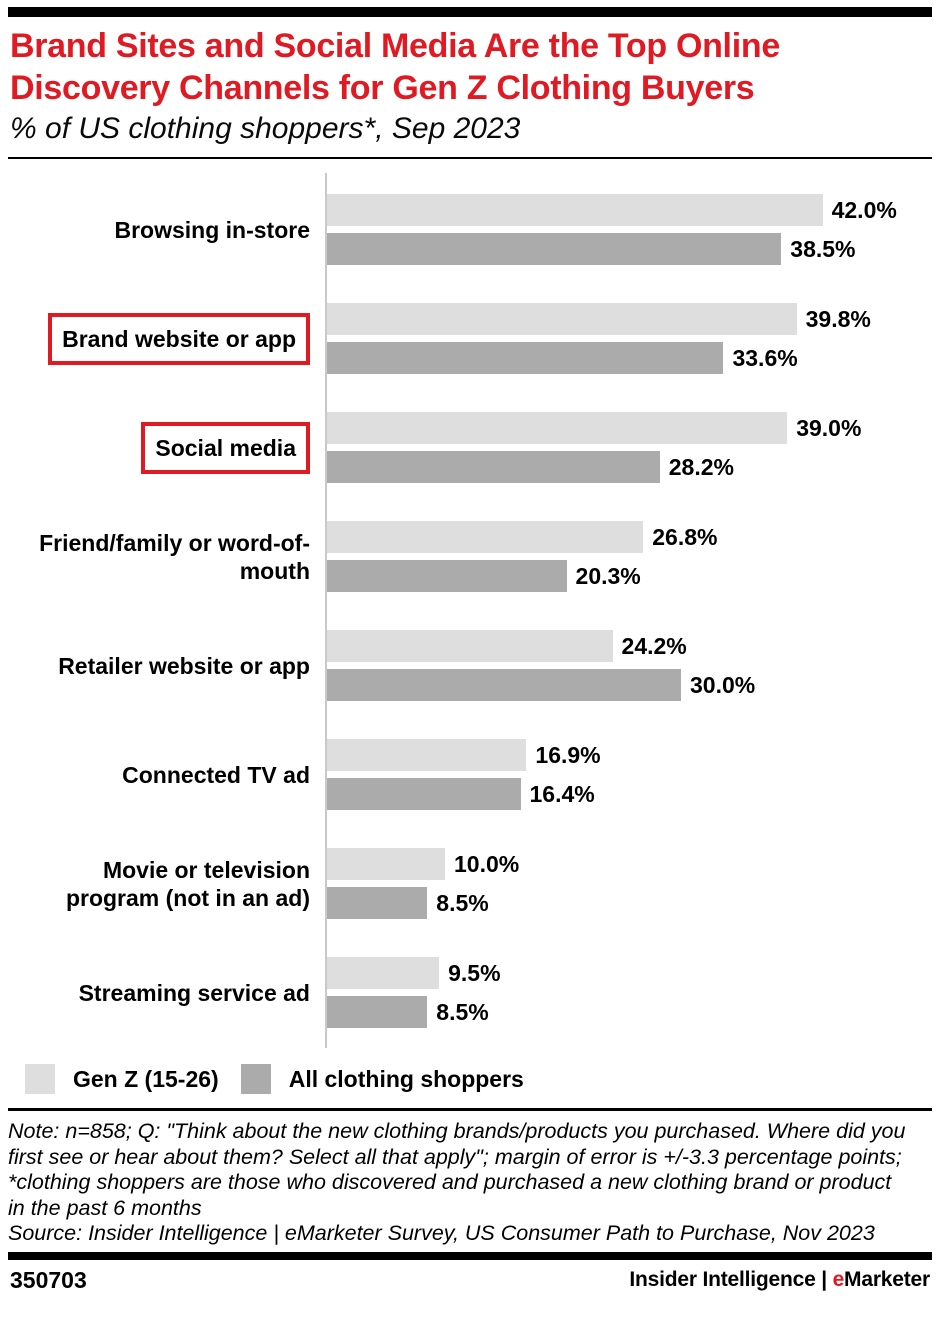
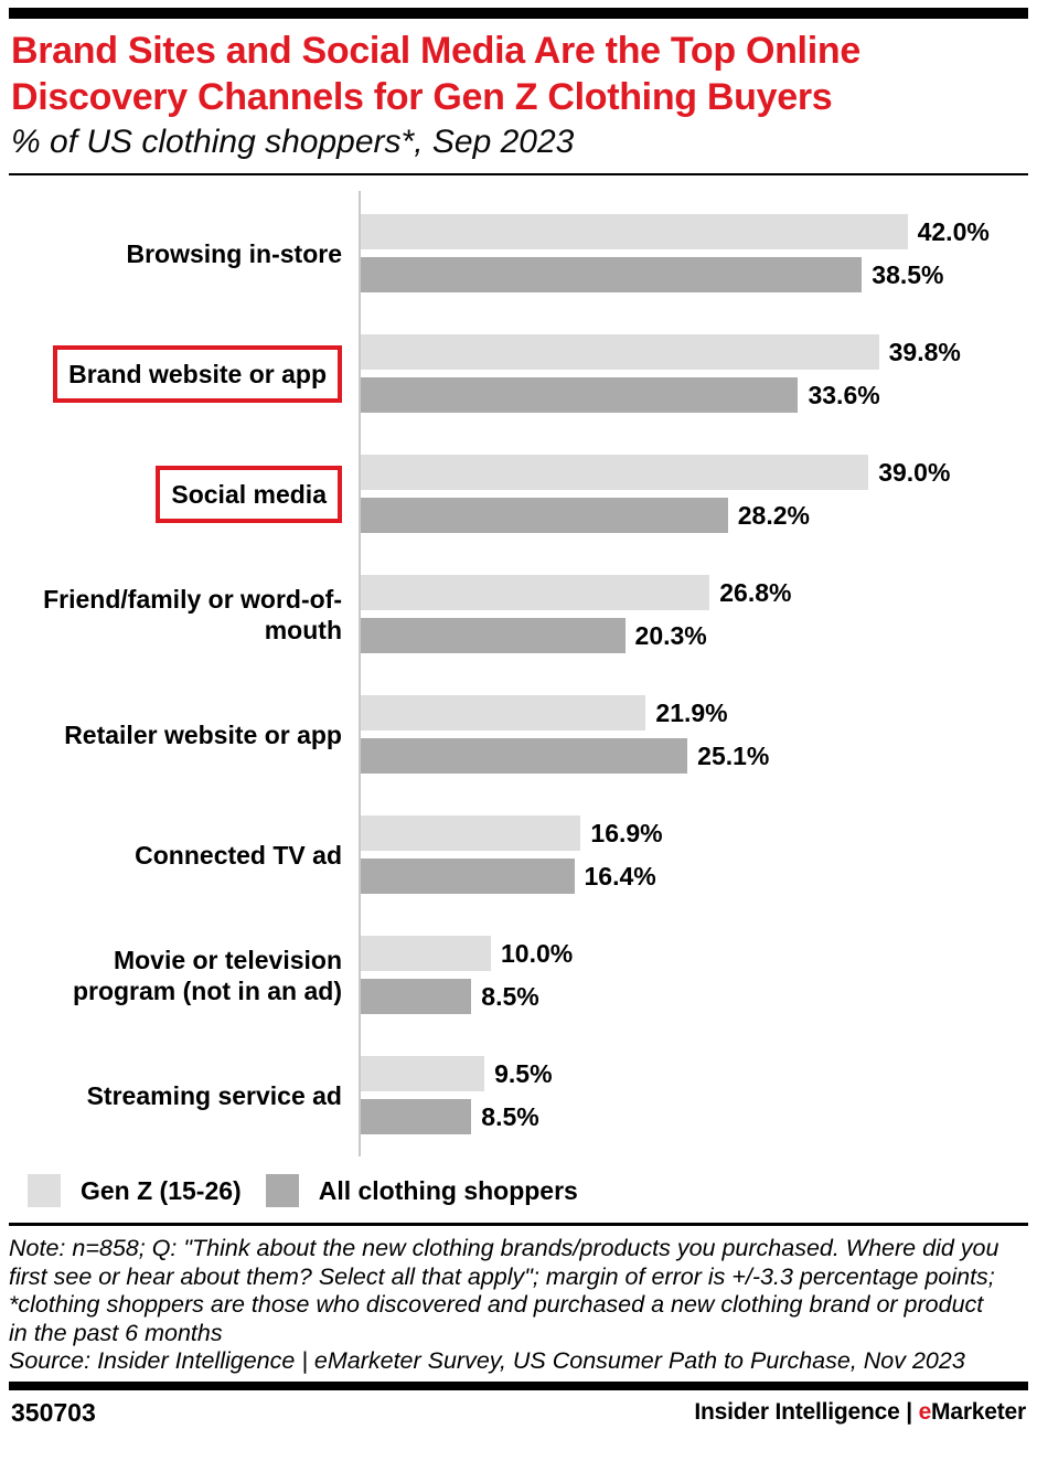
Gen Z (15-26)/Retailer website or app: 24.2% -> 21.9%
All clothing shoppers/Retailer website or app: 30.0% -> 25.1%
